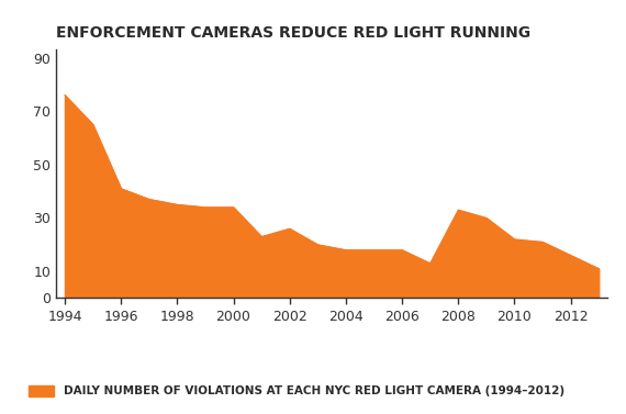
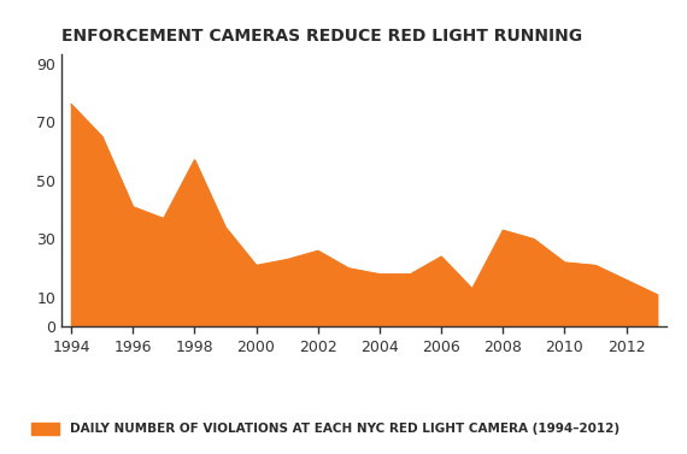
1998: 35 -> 57
2000: 34 -> 21
2006: 18 -> 24
